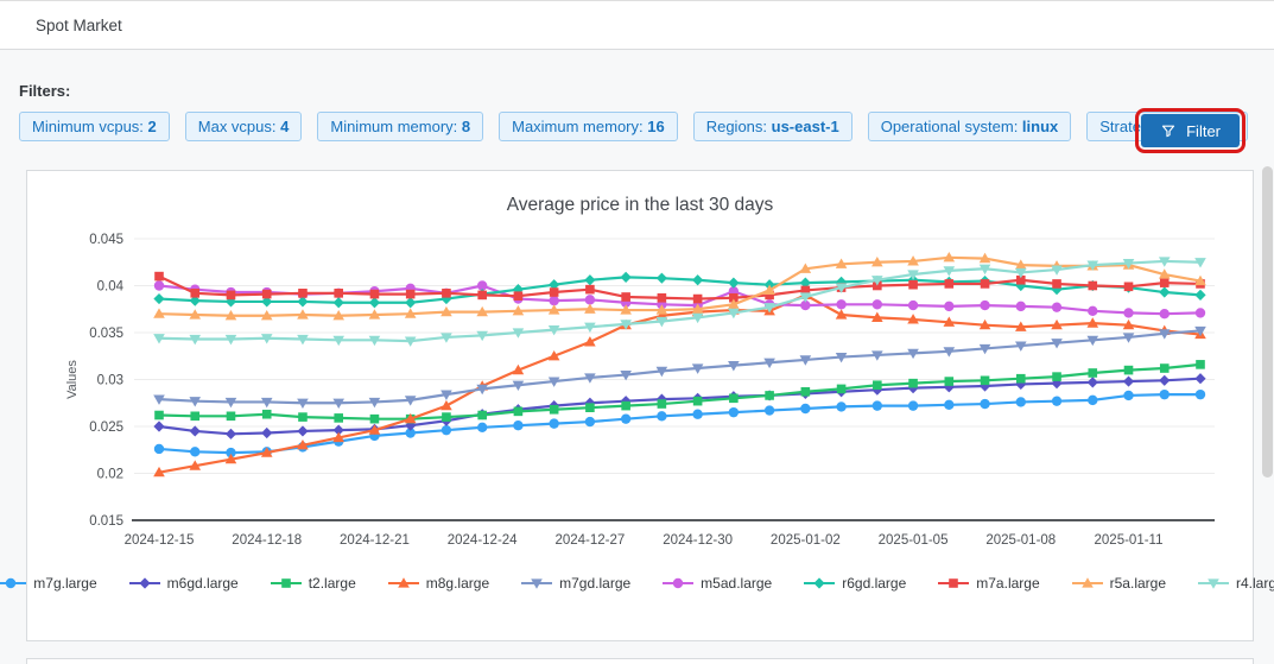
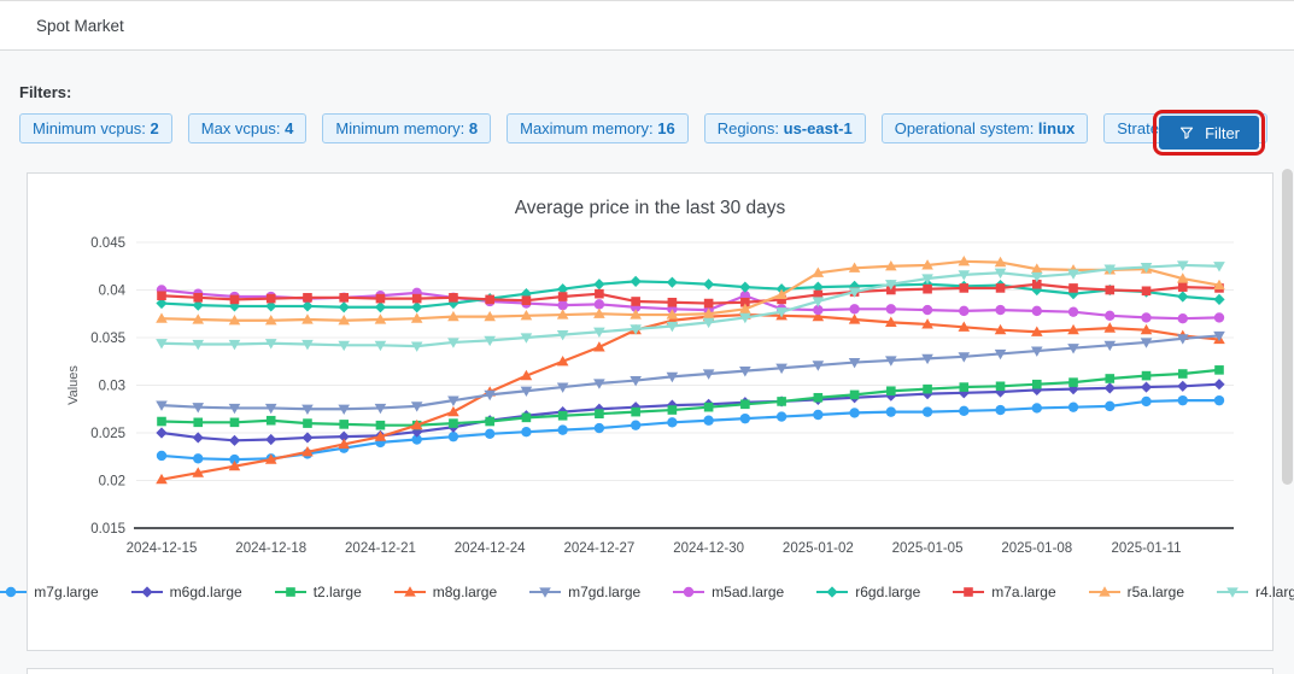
m7a.large/2024-12-15: 0.041 -> 0.039
m5ad.large/2024-12-24: 0.040 -> 0.039
m8g.large/2025-01-02: 0.039 -> 0.037
